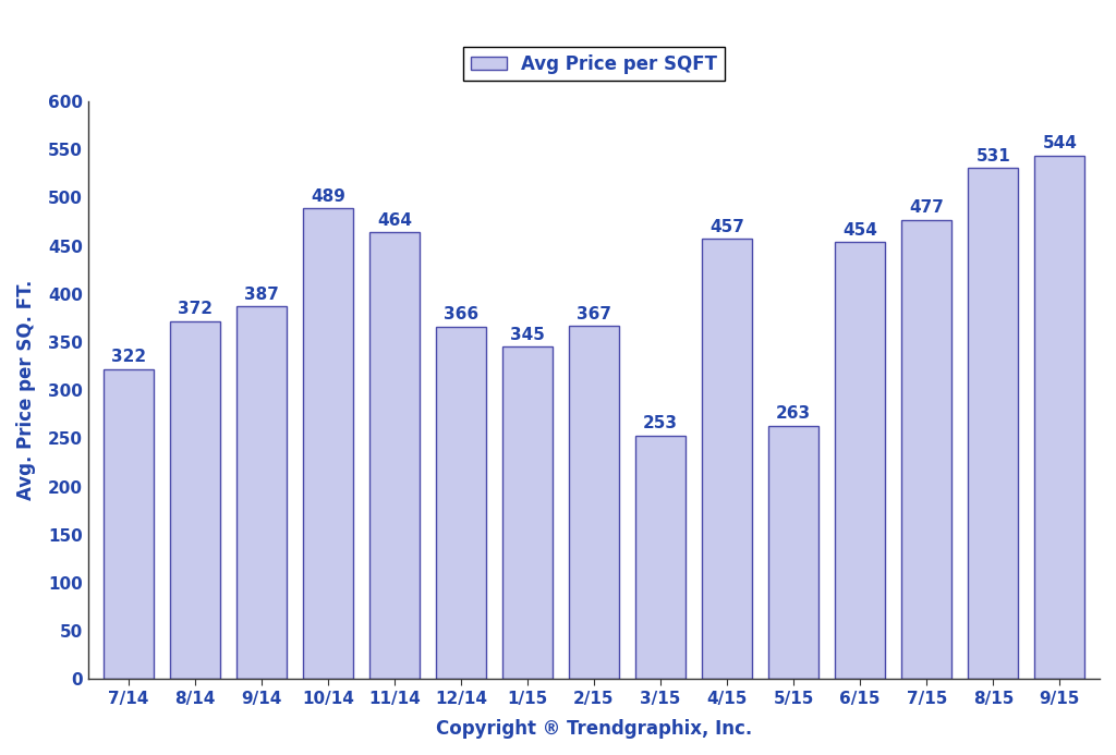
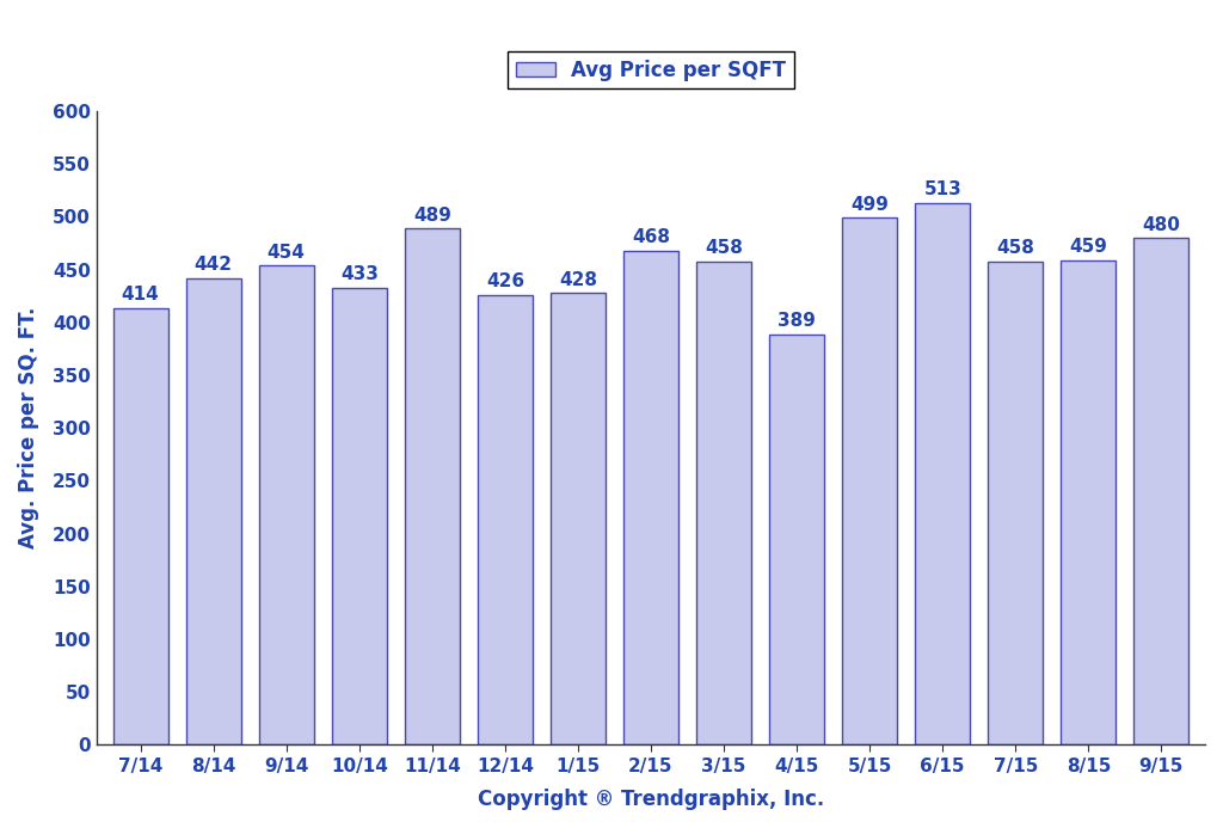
7/14: 322 -> 414
8/14: 372 -> 442
9/14: 387 -> 454
10/14: 489 -> 433
11/14: 464 -> 489
12/14: 366 -> 426
1/15: 345 -> 428
2/15: 367 -> 468
3/15: 253 -> 458
4/15: 457 -> 389
5/15: 263 -> 499
6/15: 454 -> 513
7/15: 477 -> 458
8/15: 531 -> 459
9/15: 544 -> 480
